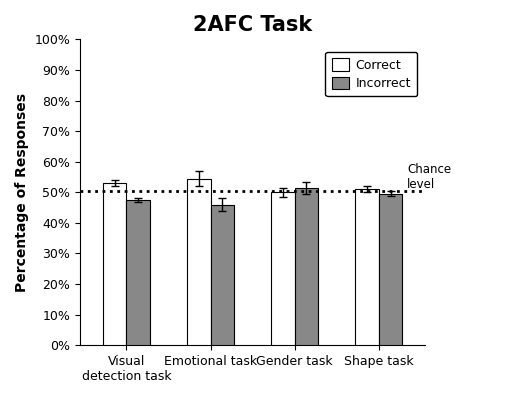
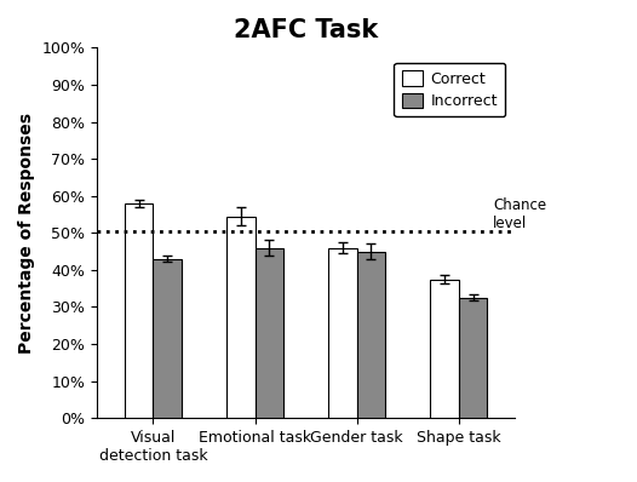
Correct/Visual detection task: 53.0% -> 58.0%
Incorrect/Visual detection task: 47.5% -> 43.0%
Correct/Gender task: 50.0% -> 46.0%
Incorrect/Gender task: 51.5% -> 45.0%
Correct/Shape task: 51.0% -> 37.5%
Incorrect/Shape task: 49.5% -> 32.5%
